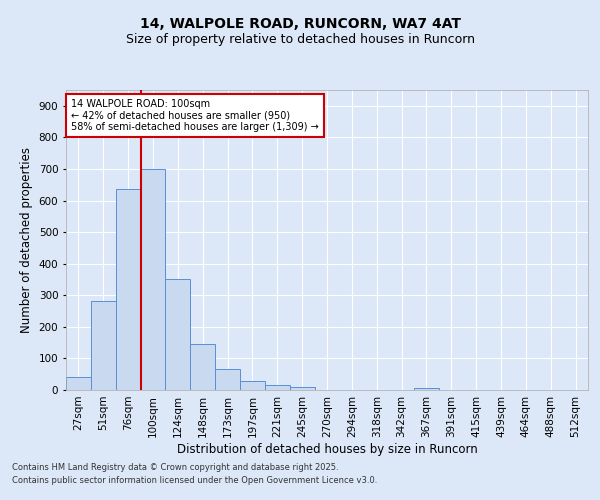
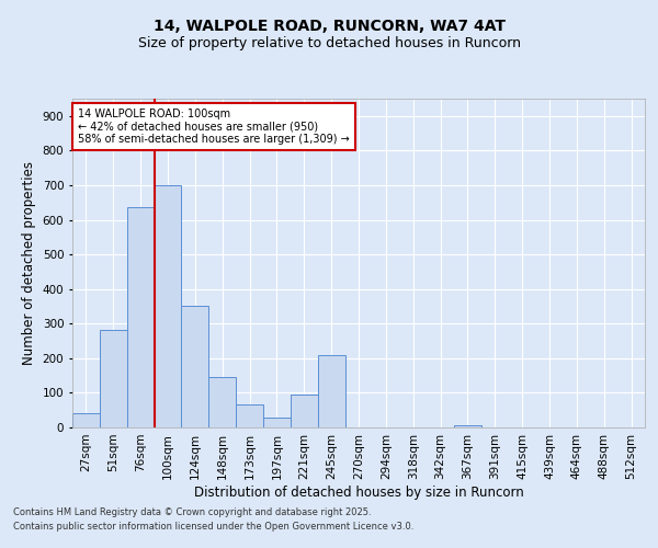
221sqm: 15 -> 95
245sqm: 10 -> 210
